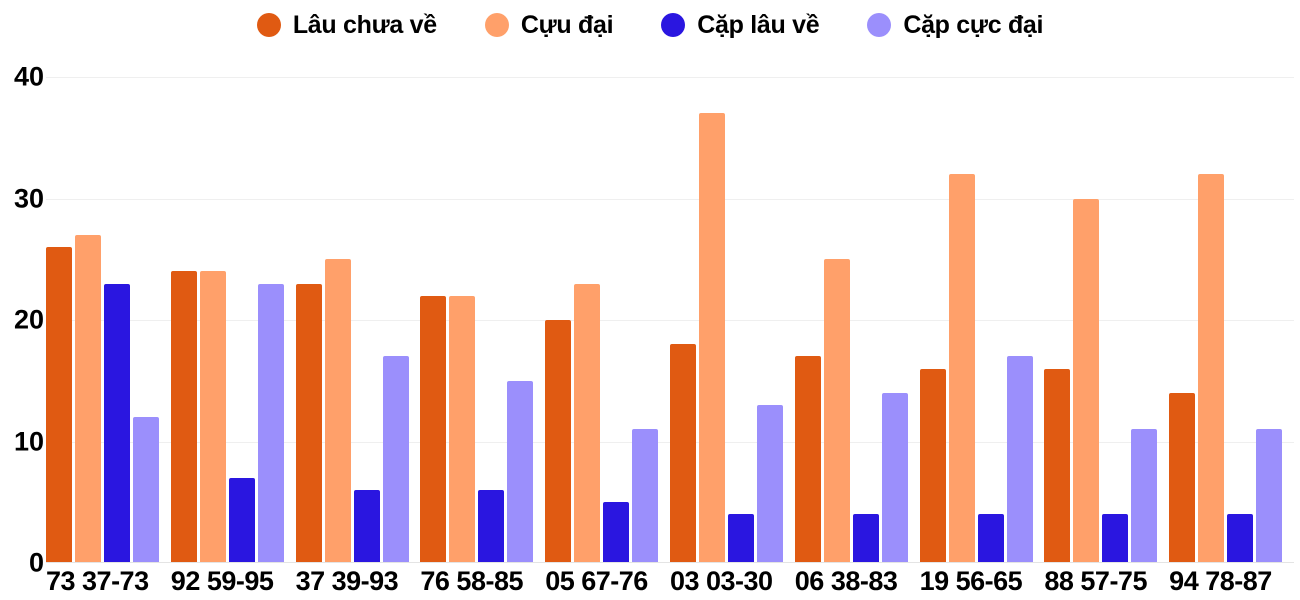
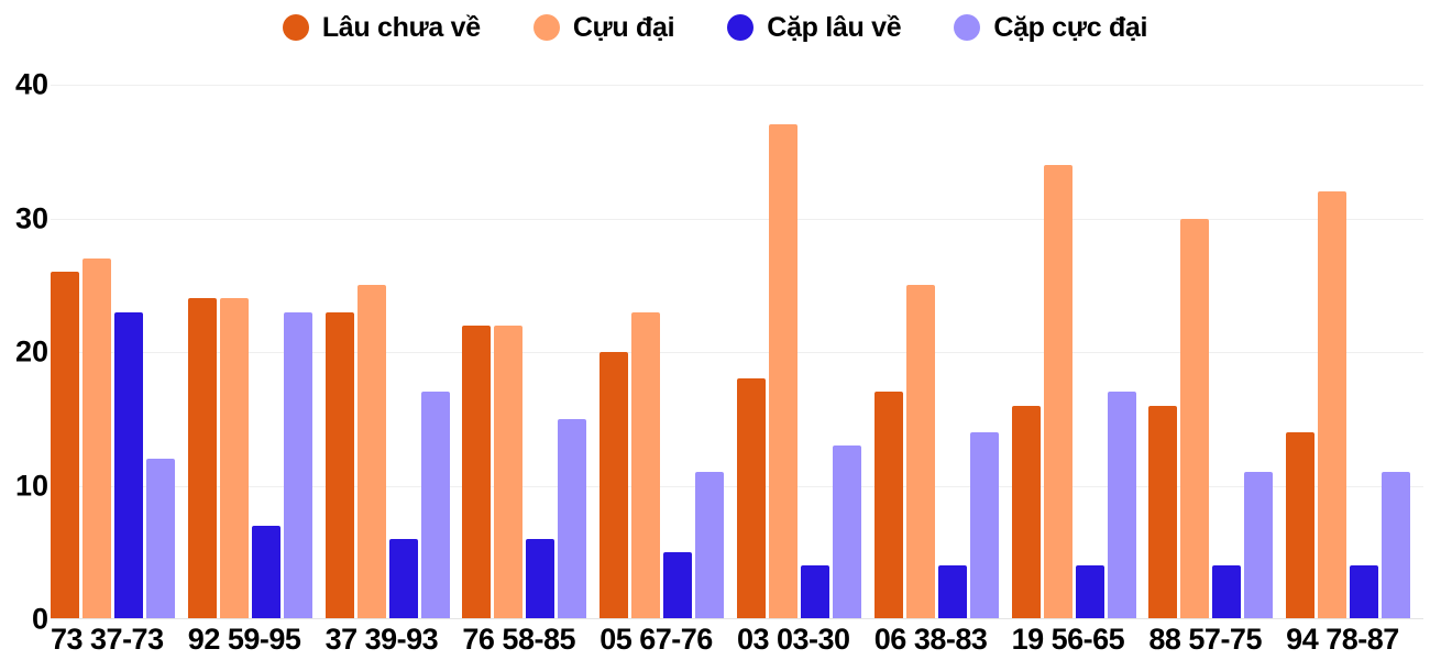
Cựu đại/19 56-65: 32 -> 34
